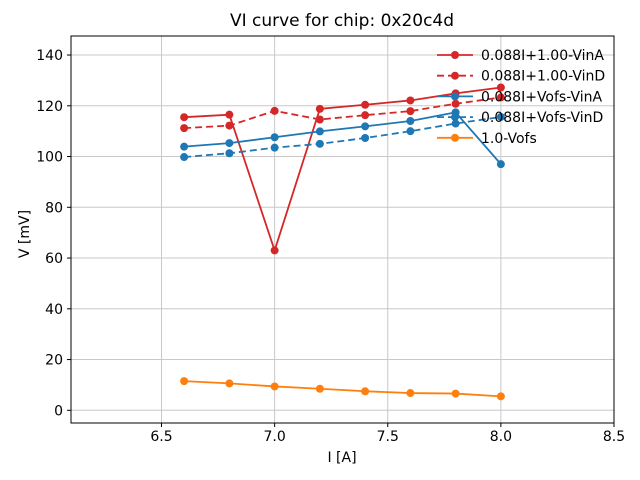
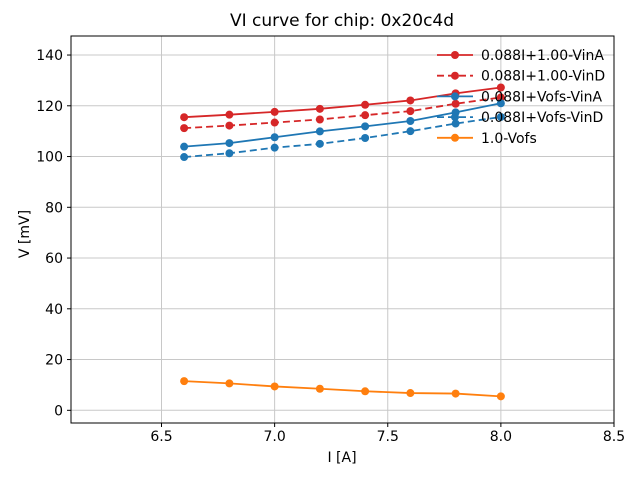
0.088I+1.00-VinA/7.0: 63 -> 118
0.088I+1.00-VinD/7.0: 118 -> 113
0.088I+Vofs-VinA/8.0: 97 -> 121
